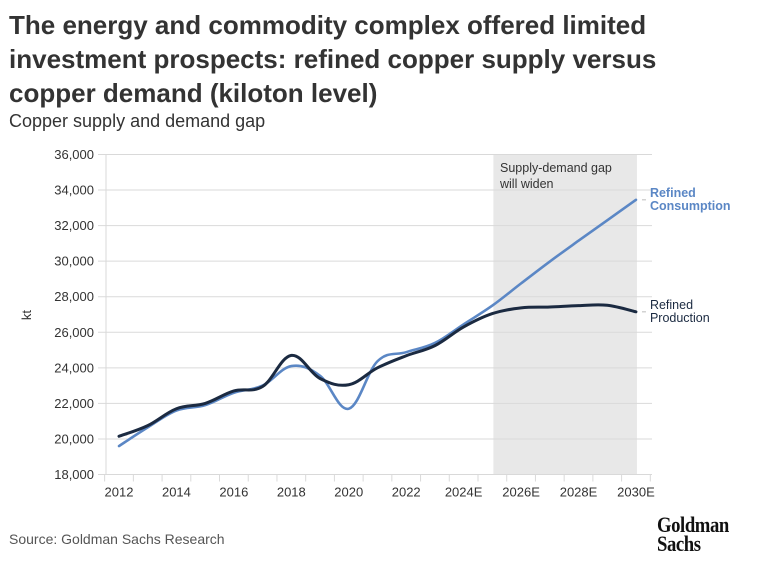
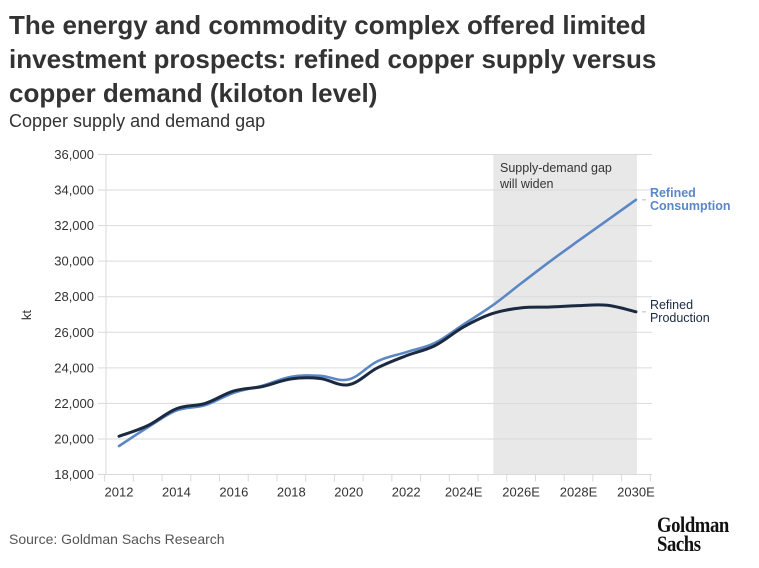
Refined Consumption/2018: 24100 -> 23500
Refined Production/2018: 24700 -> 23400
Refined Consumption/2020: 21700 -> 23400
